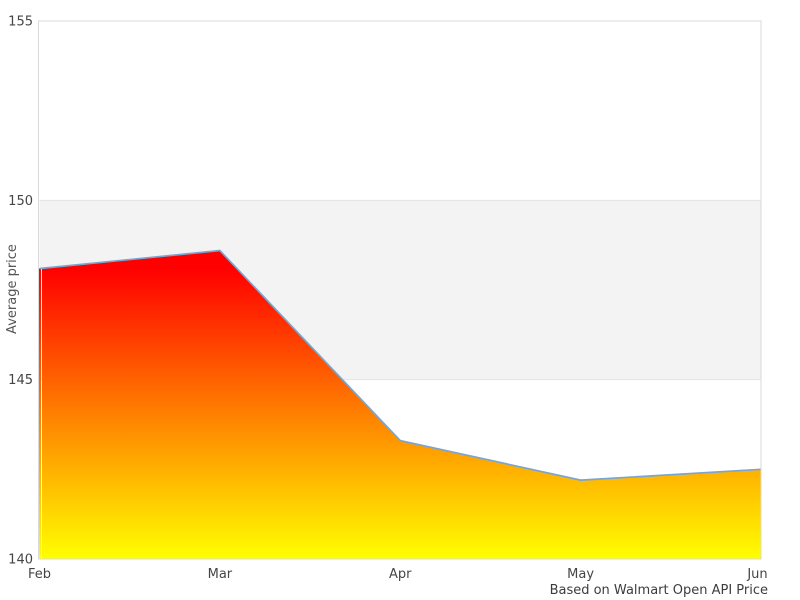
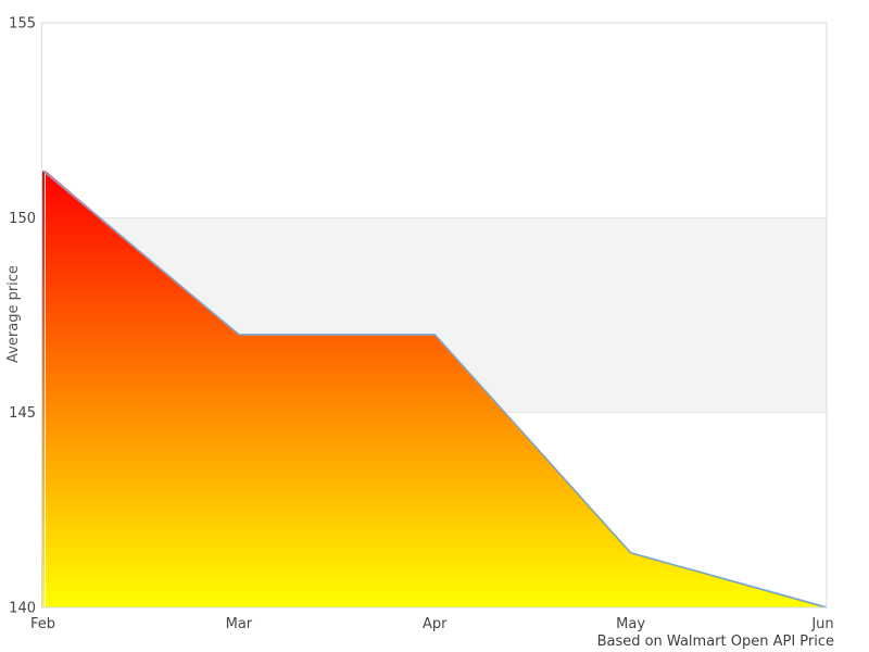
Feb: 148.1 -> 151.2
Mar: 148.6 -> 147.0
Apr: 143.3 -> 147.0
May: 142.2 -> 141.4
Jun: 142.5 -> 140.0
